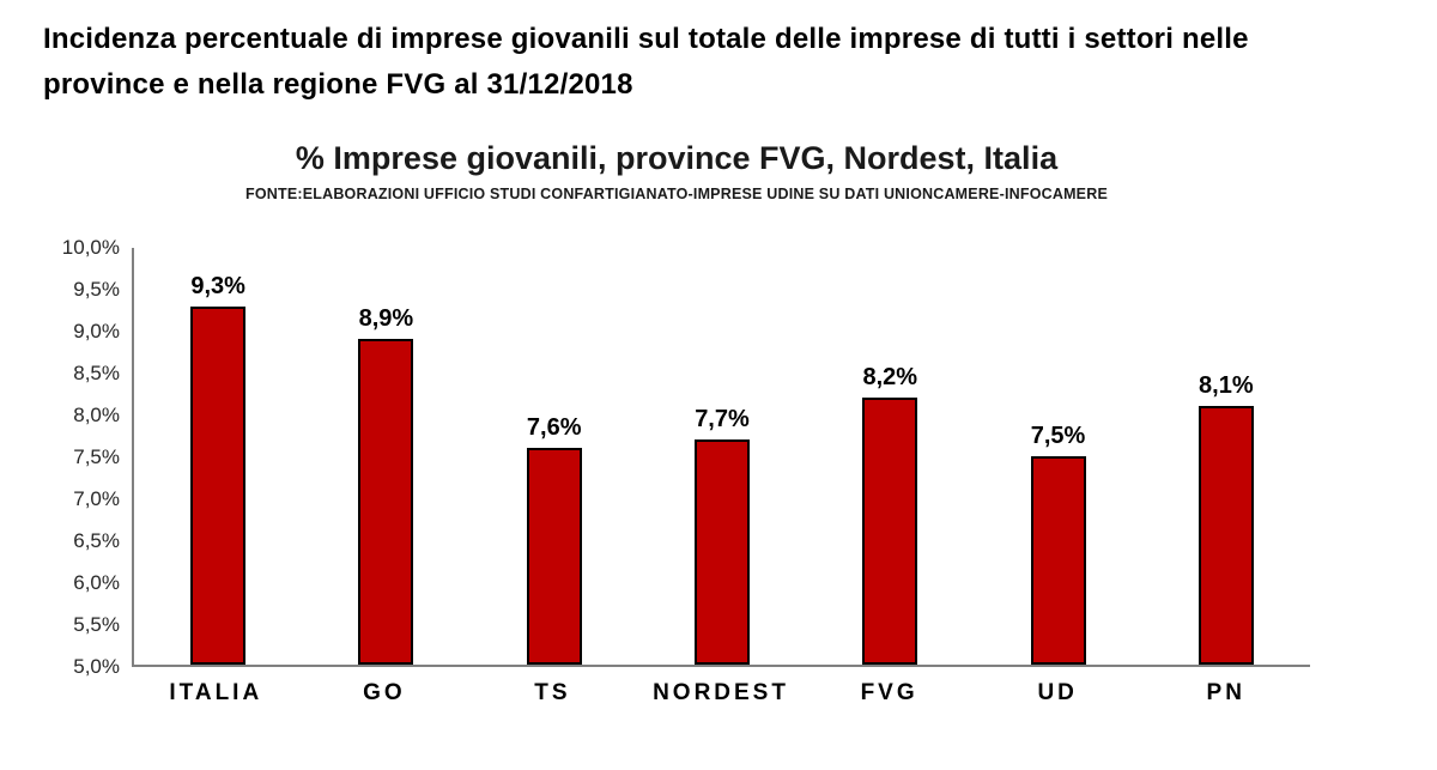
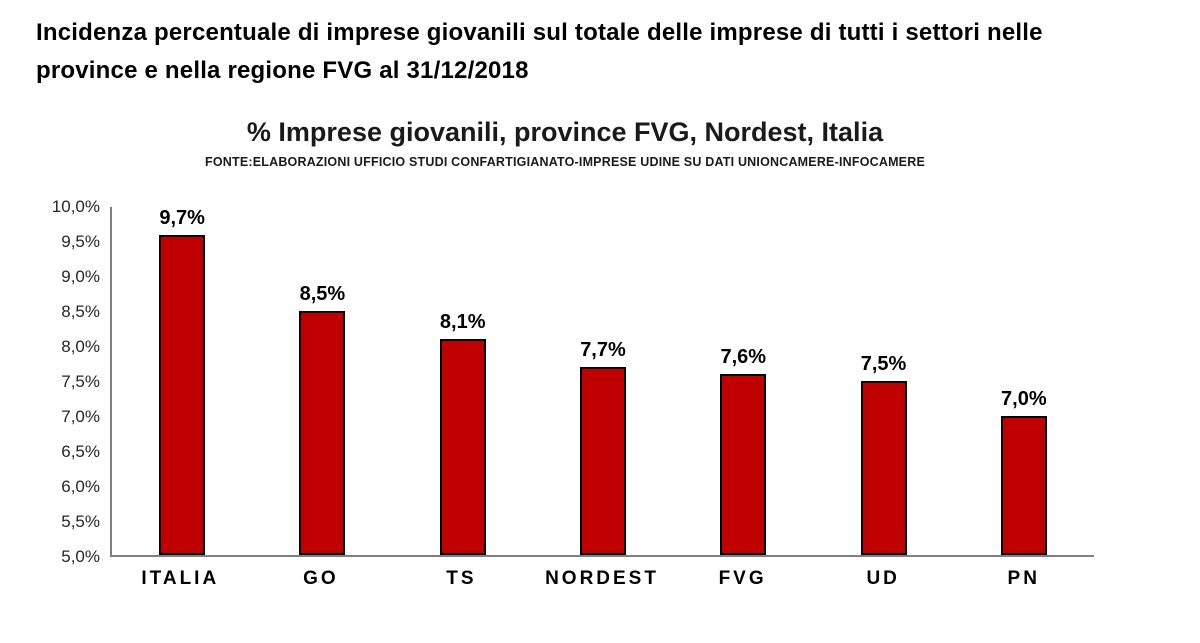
ITALIA: 9,3% -> 9,7%
GO: 8,9% -> 8,5%
TS: 7,6% -> 8,1%
FVG: 8,2% -> 7,6%
PN: 8,1% -> 7,0%
